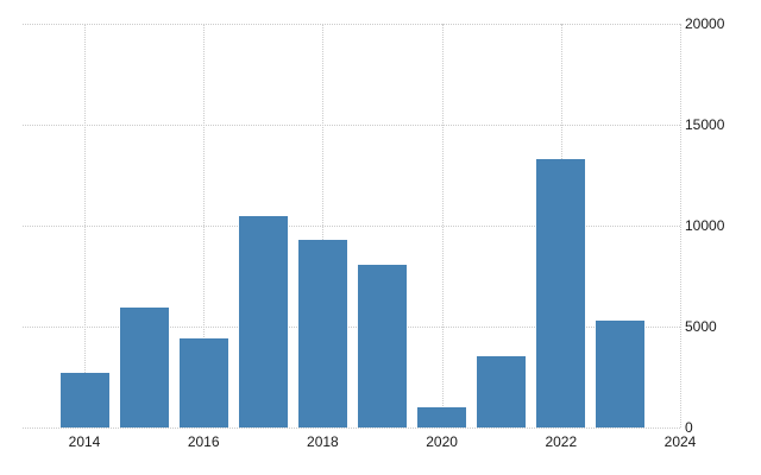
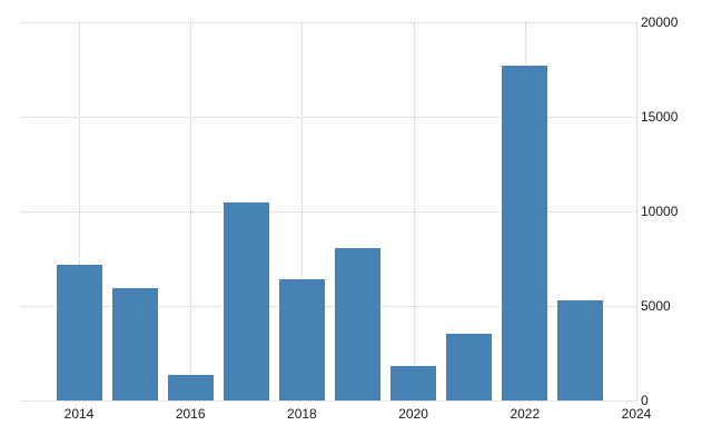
2014: 2700 -> 7200
2016: 4400 -> 1400
2018: 9300 -> 6400
2020: 1000 -> 1800
2022: 13300 -> 17700
